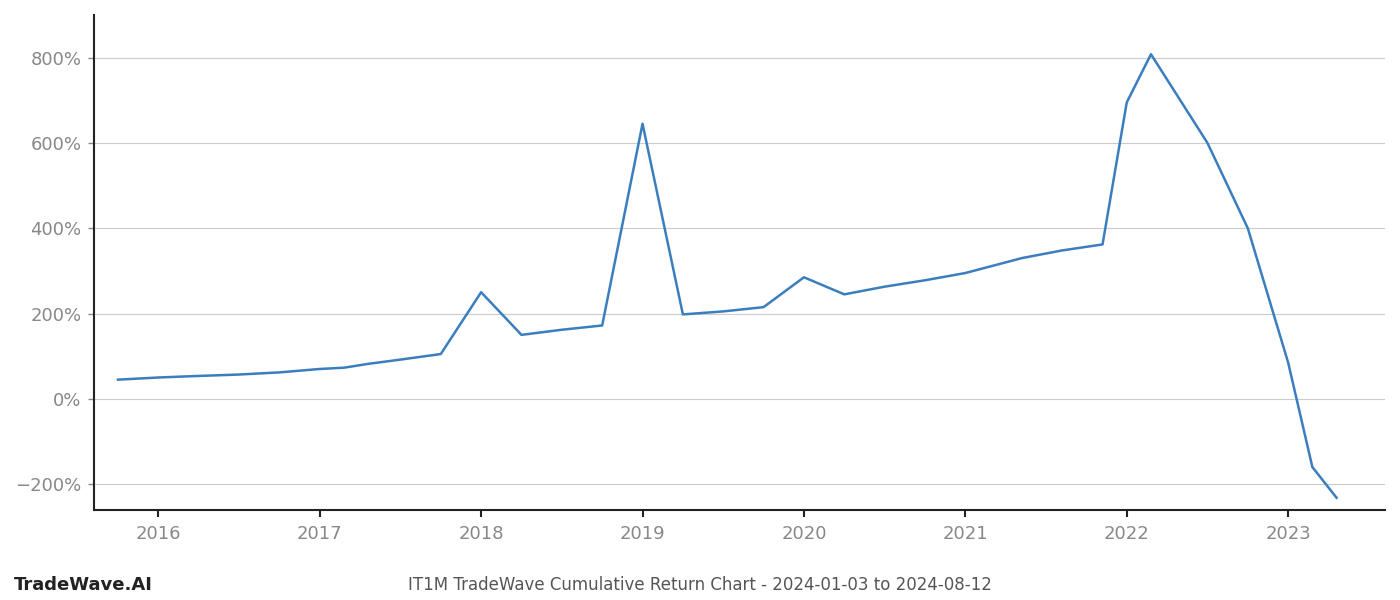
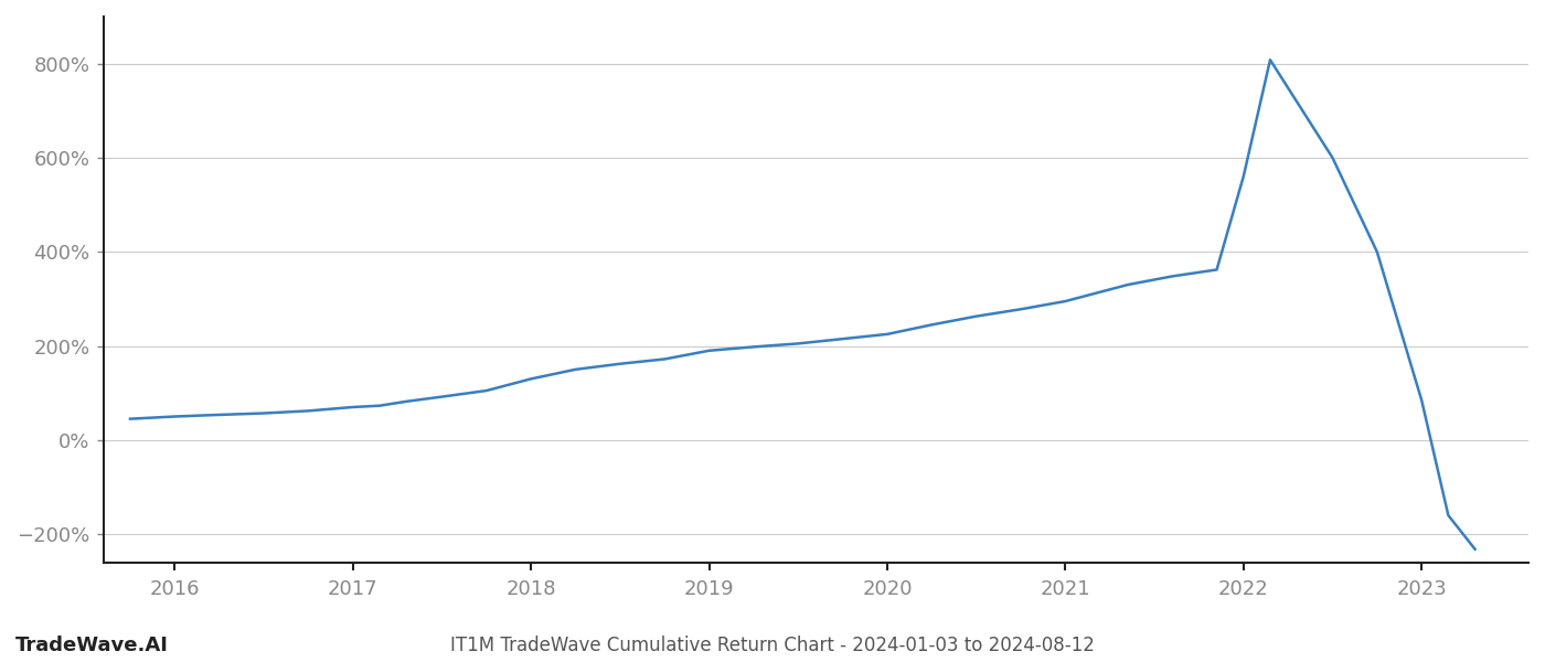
2018: 250% -> 130%
2019: 645% -> 190%
2020: 285% -> 225%
2022: 695% -> 560%
